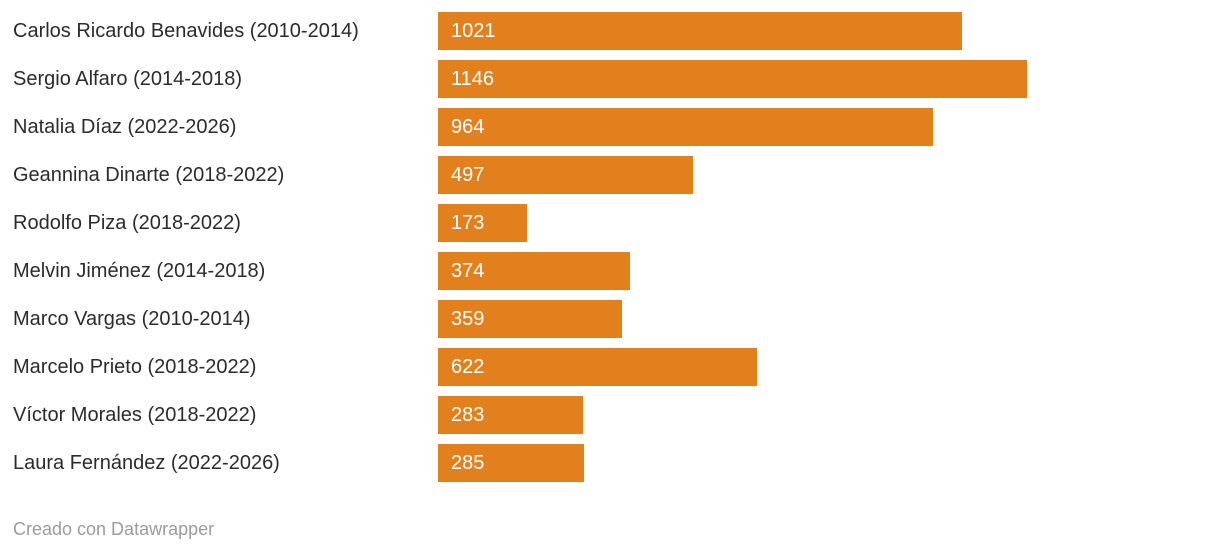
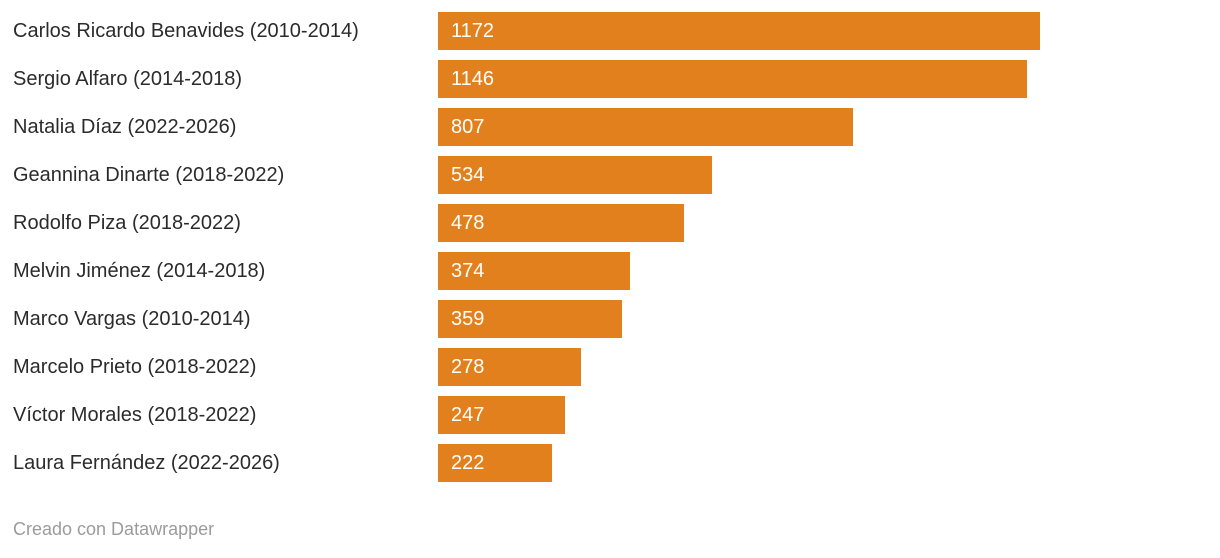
Carlos Ricardo Benavides (2010-2014): 1021 -> 1172
Natalia Díaz (2022-2026): 964 -> 807
Geannina Dinarte (2018-2022): 497 -> 534
Rodolfo Piza (2018-2022): 173 -> 478
Marcelo Prieto (2018-2022): 622 -> 278
Víctor Morales (2018-2022): 283 -> 247
Laura Fernández (2022-2026): 285 -> 222
